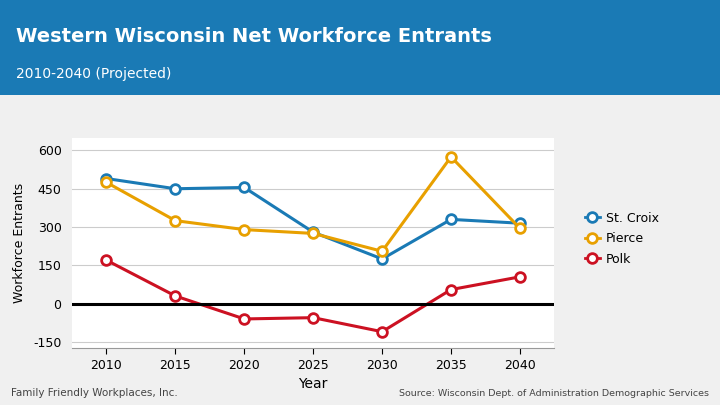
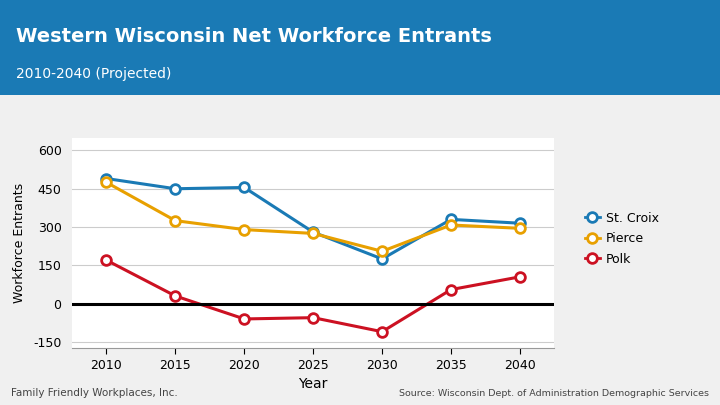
Pierce/2035: 575 -> 308
